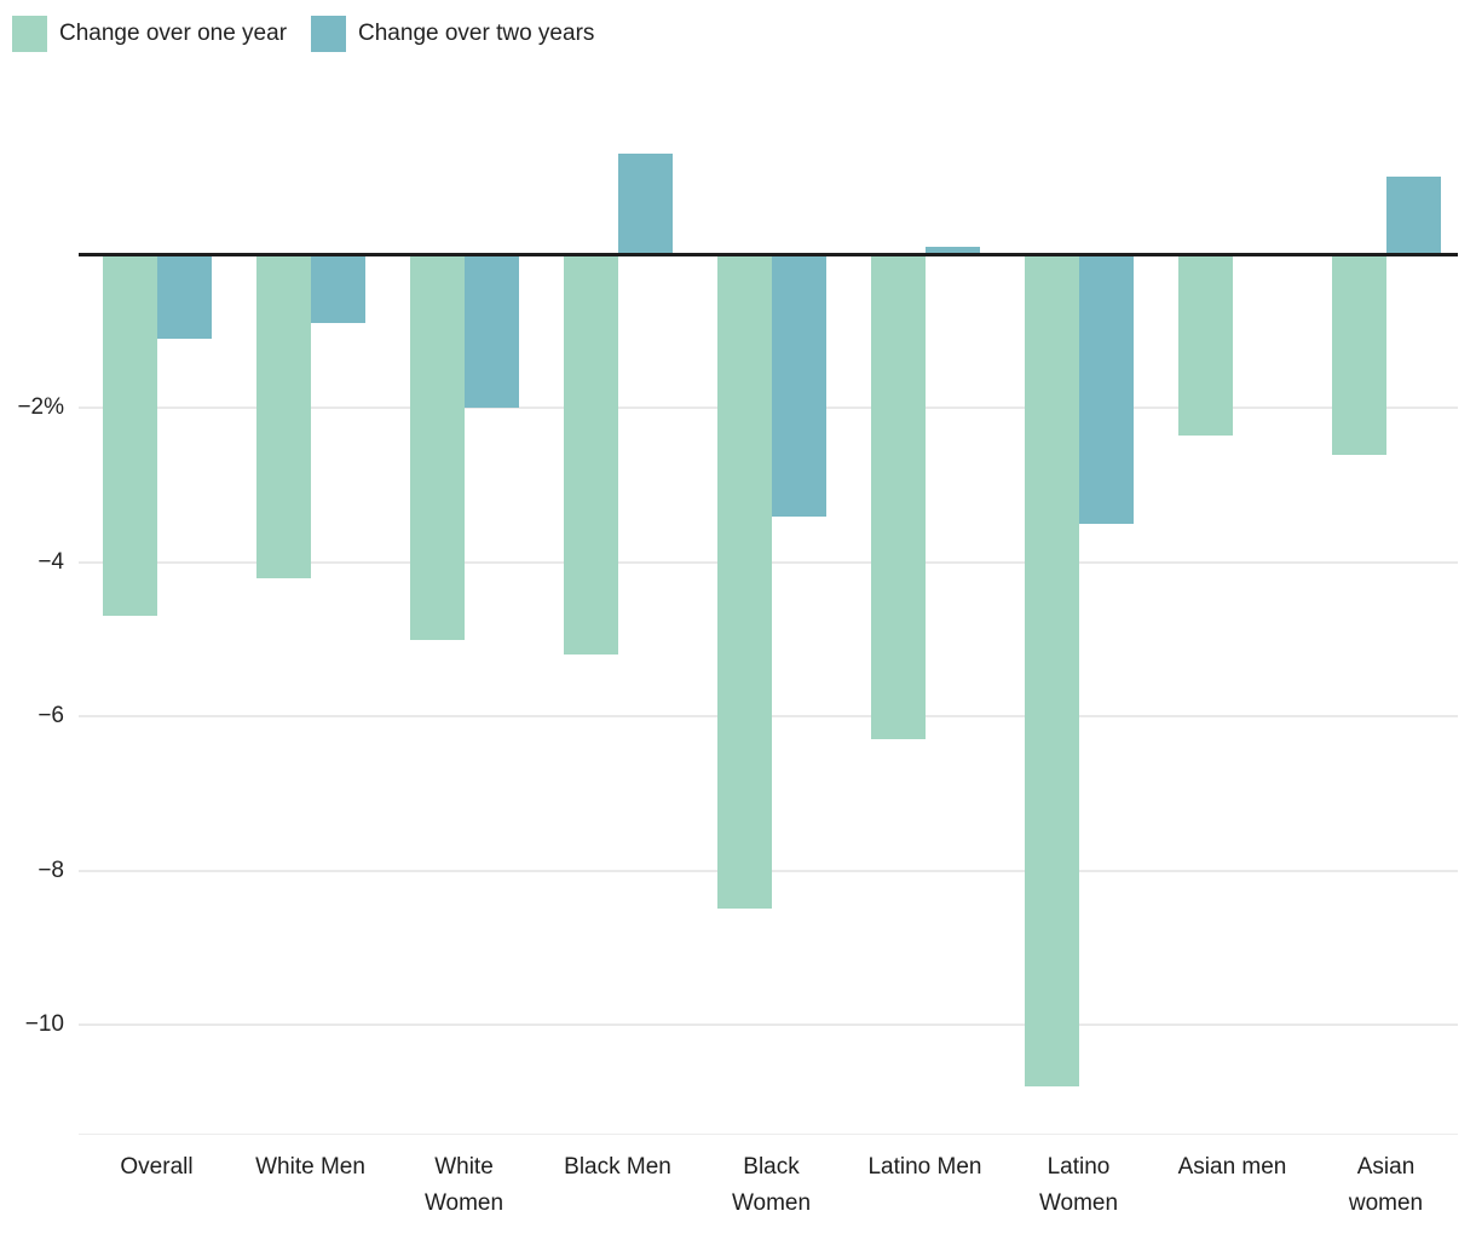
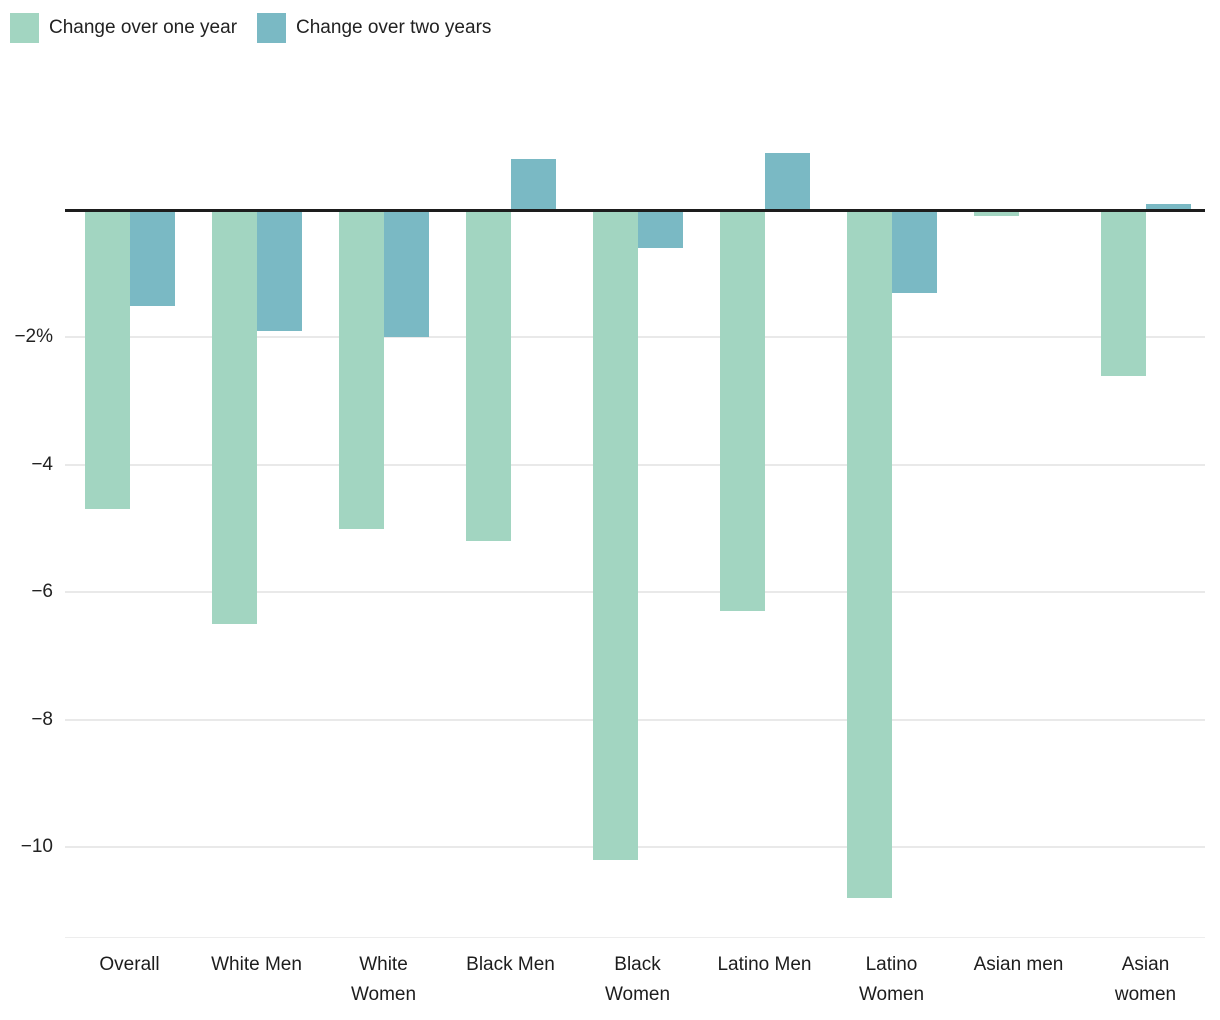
Change over two years/Overall: -1.1% -> -1.5%
Change over one year/White Men: -4.2% -> -6.5%
Change over two years/White Men: -0.9% -> -1.9%
Change over two years/Black Men: 1.3% -> 0.8%
Change over one year/Black Women: -8.5% -> -10.2%
Change over two years/Black Women: -3.4% -> -0.6%
Change over two years/Latino Men: 0.1% -> 0.9%
Change over two years/Latino Women: -3.5% -> -1.3%
Change over one year/Asian men: -2.4% -> -0.1%
Change over two years/Asian women: 1.0% -> 0.1%
